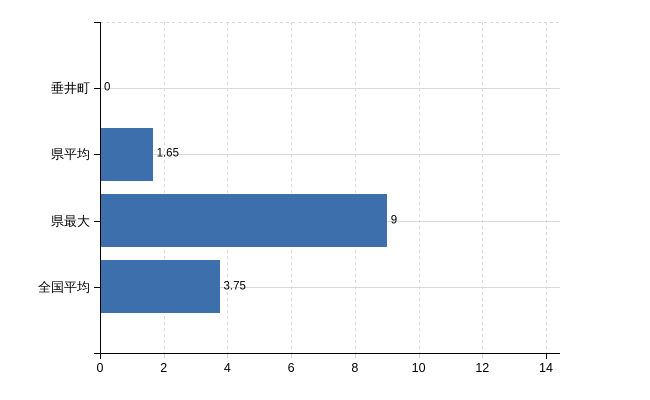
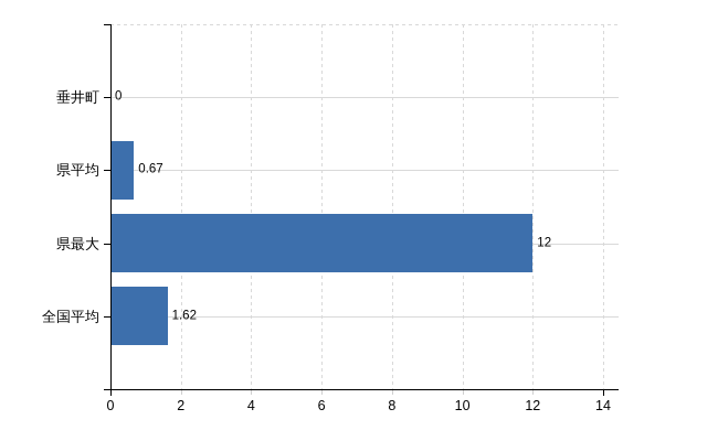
県平均: 1.65 -> 0.67
県最大: 9 -> 12
全国平均: 3.75 -> 1.62
